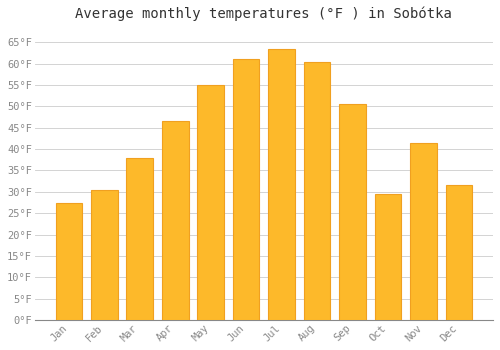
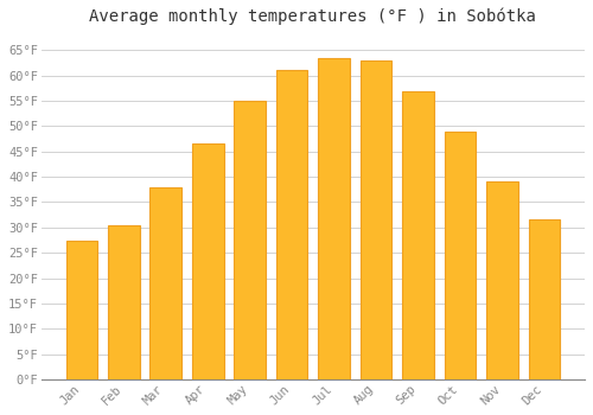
Aug: 60.5°F -> 63.0°F
Sep: 50.5°F -> 57.0°F
Oct: 29.5°F -> 49.0°F
Nov: 41.5°F -> 39.0°F
